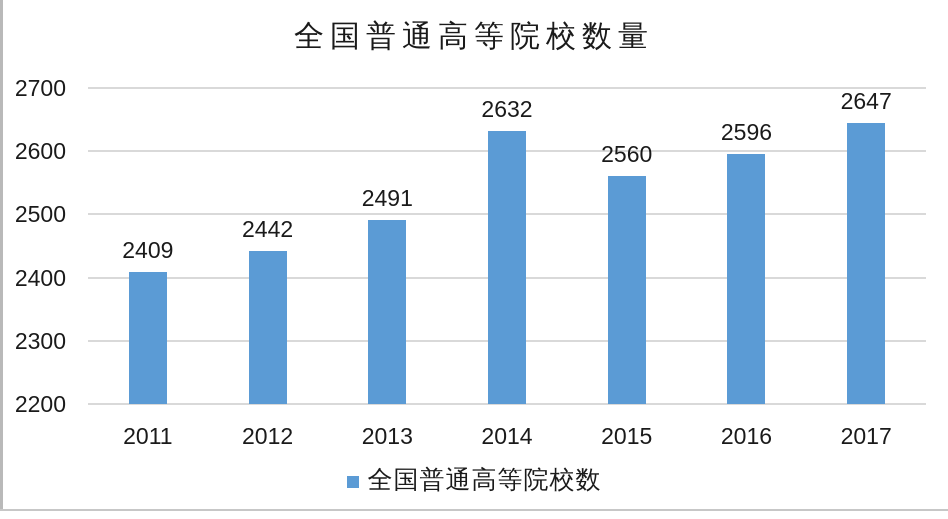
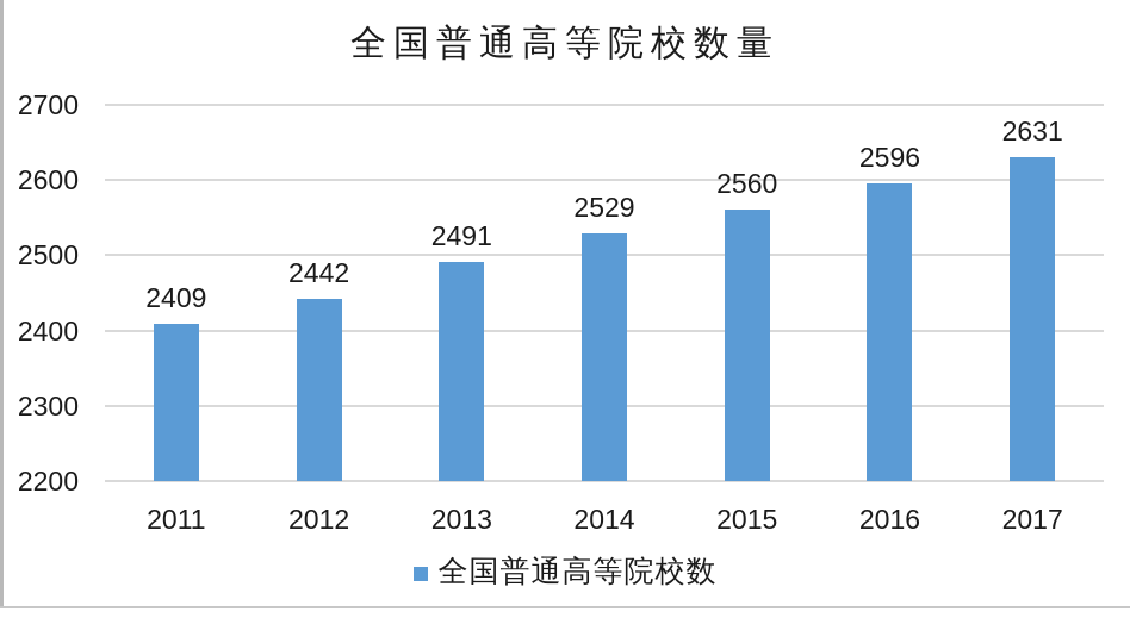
2014: 2632 -> 2529
2017: 2647 -> 2631
